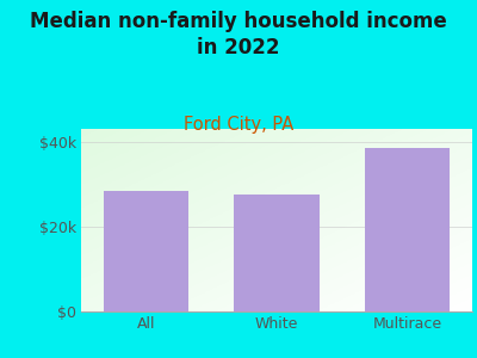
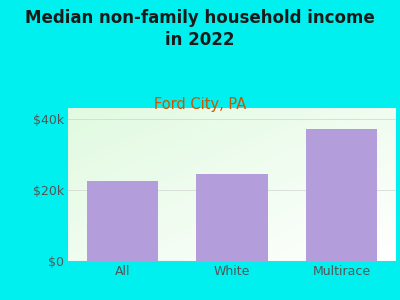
All: $28.5k -> $22.5k
White: $27.5k -> $24.5k
Multirace: $38.5k -> $37.0k
